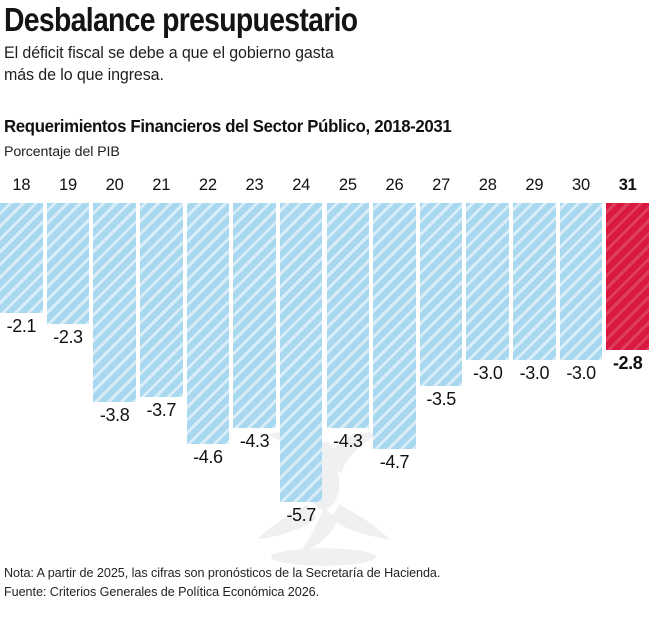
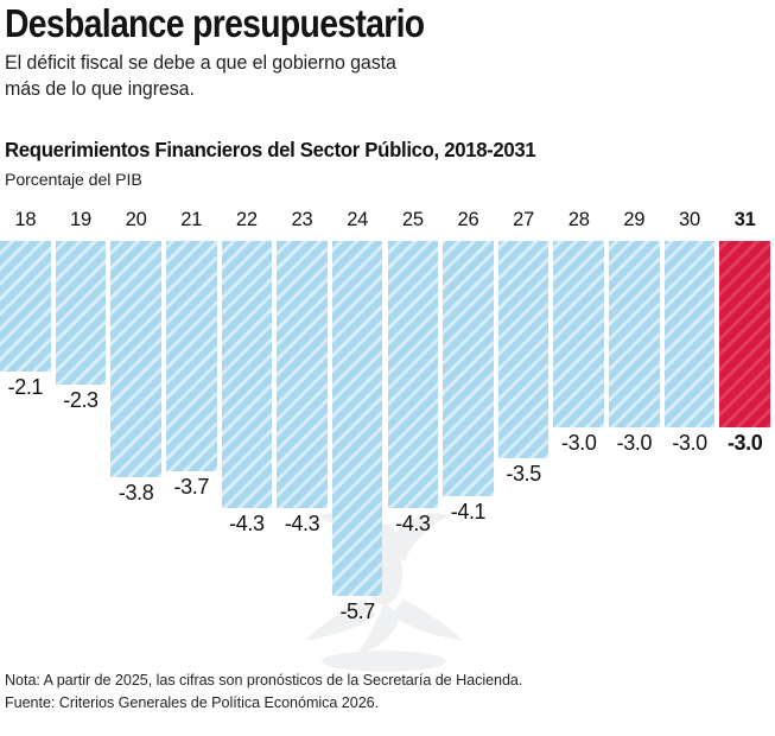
22: -4.6 -> -4.3
26: -4.7 -> -4.1
31: -2.8 -> -3.0
